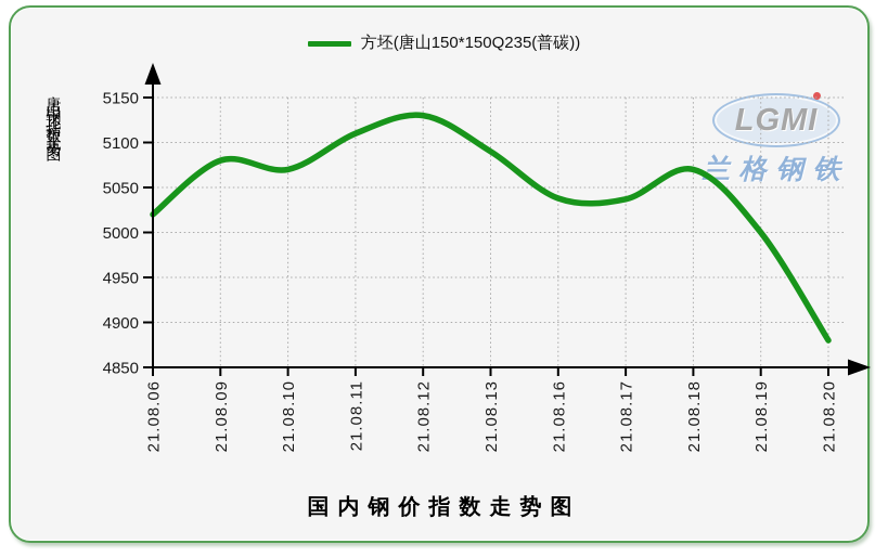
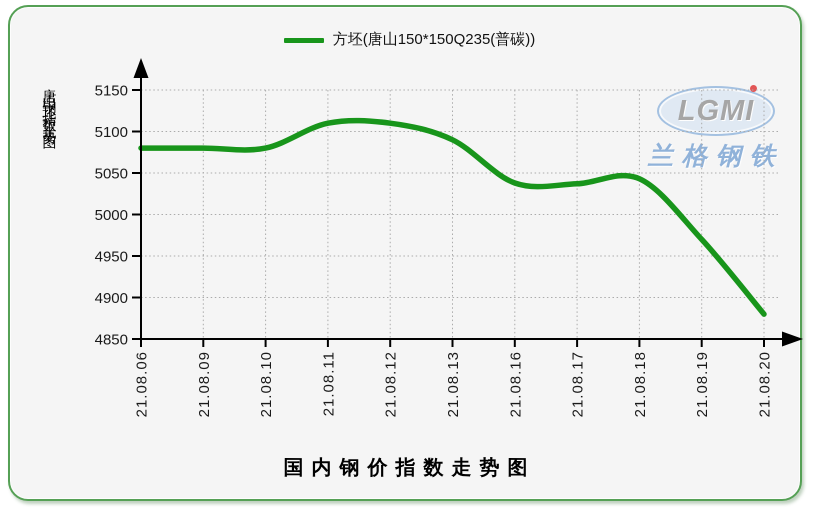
21.08.06: 5020 -> 5080
21.08.10: 5070 -> 5080
21.08.12: 5130 -> 5110
21.08.18: 5070 -> 5040
21.08.19: 5000 -> 4970
